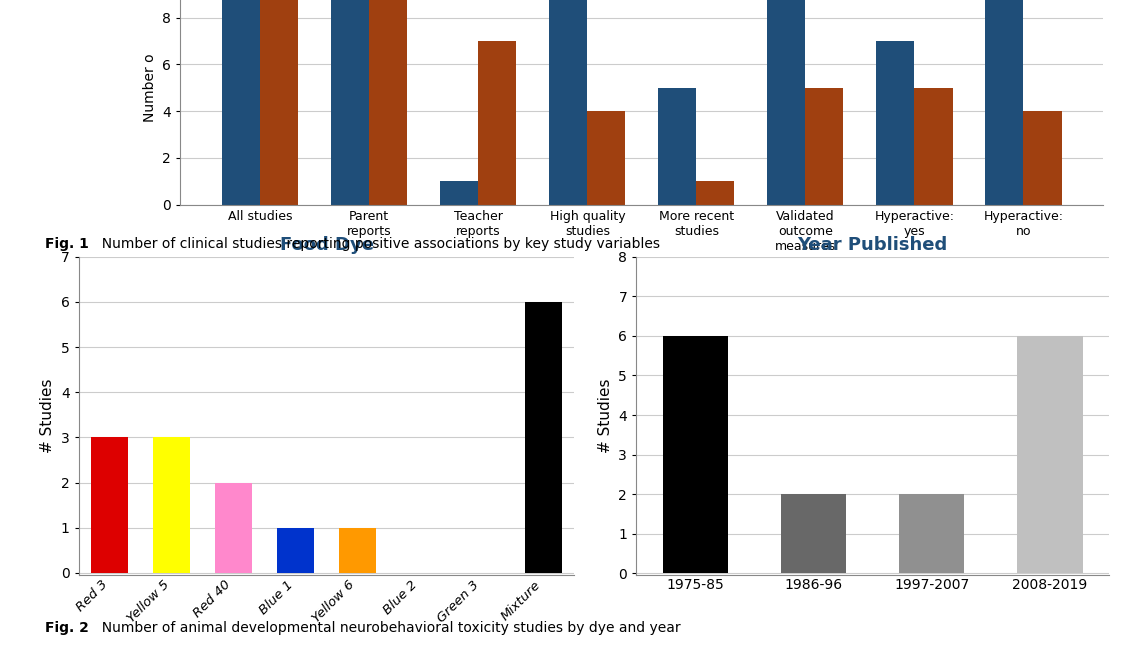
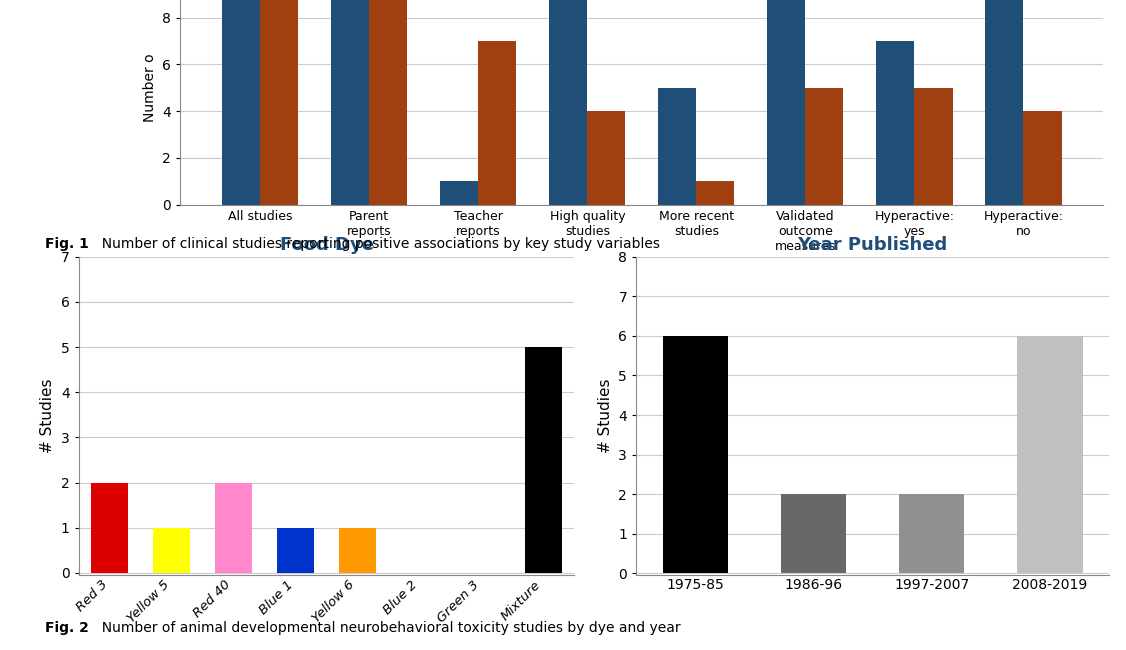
Red 3: 3 -> 2
Yellow 5: 3 -> 1
Mixture: 6 -> 5
